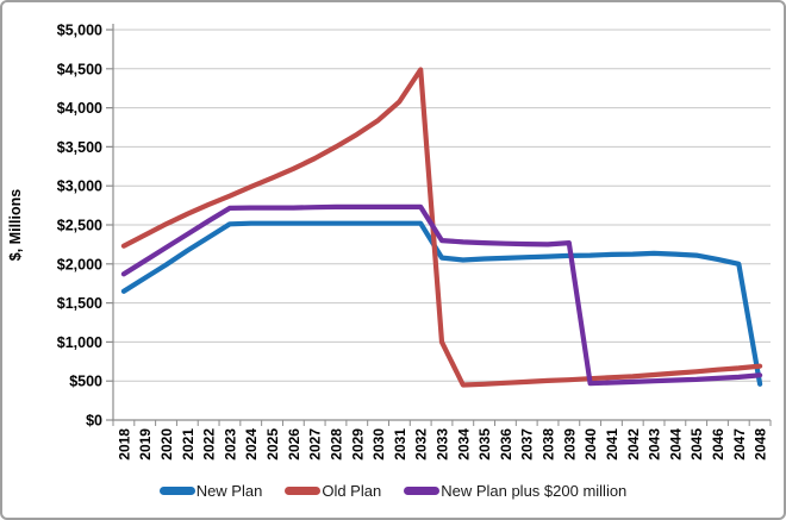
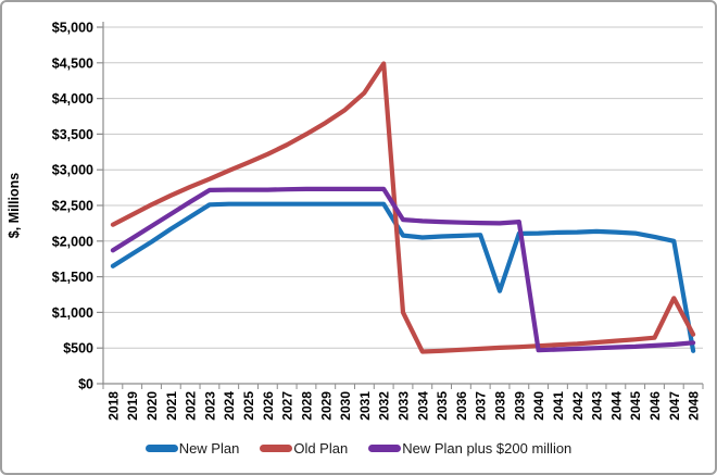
New Plan/2038: $2100 -> $1300
Old Plan/2047: $700 -> $1200
